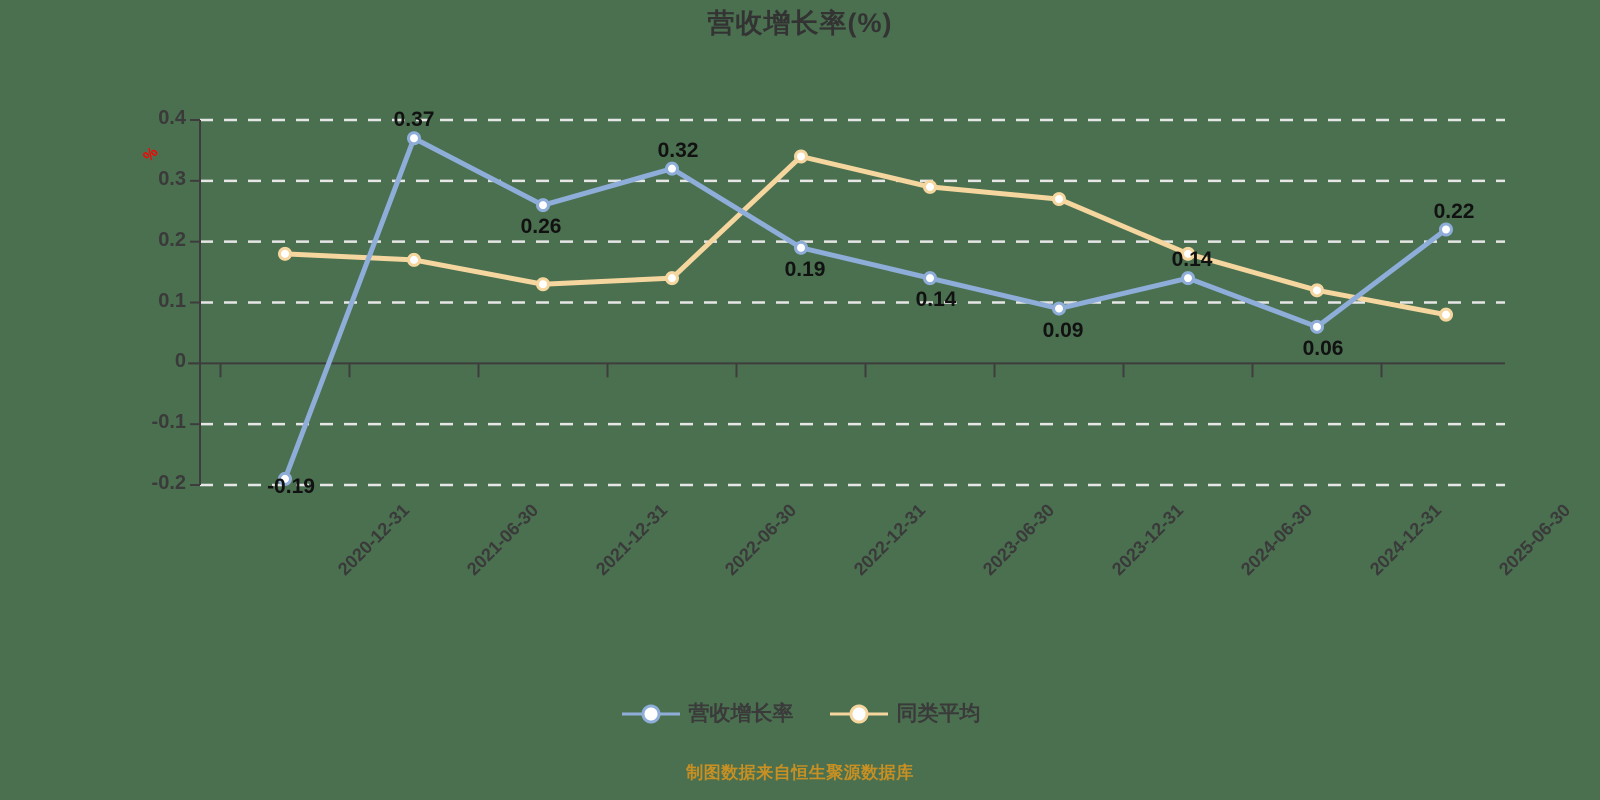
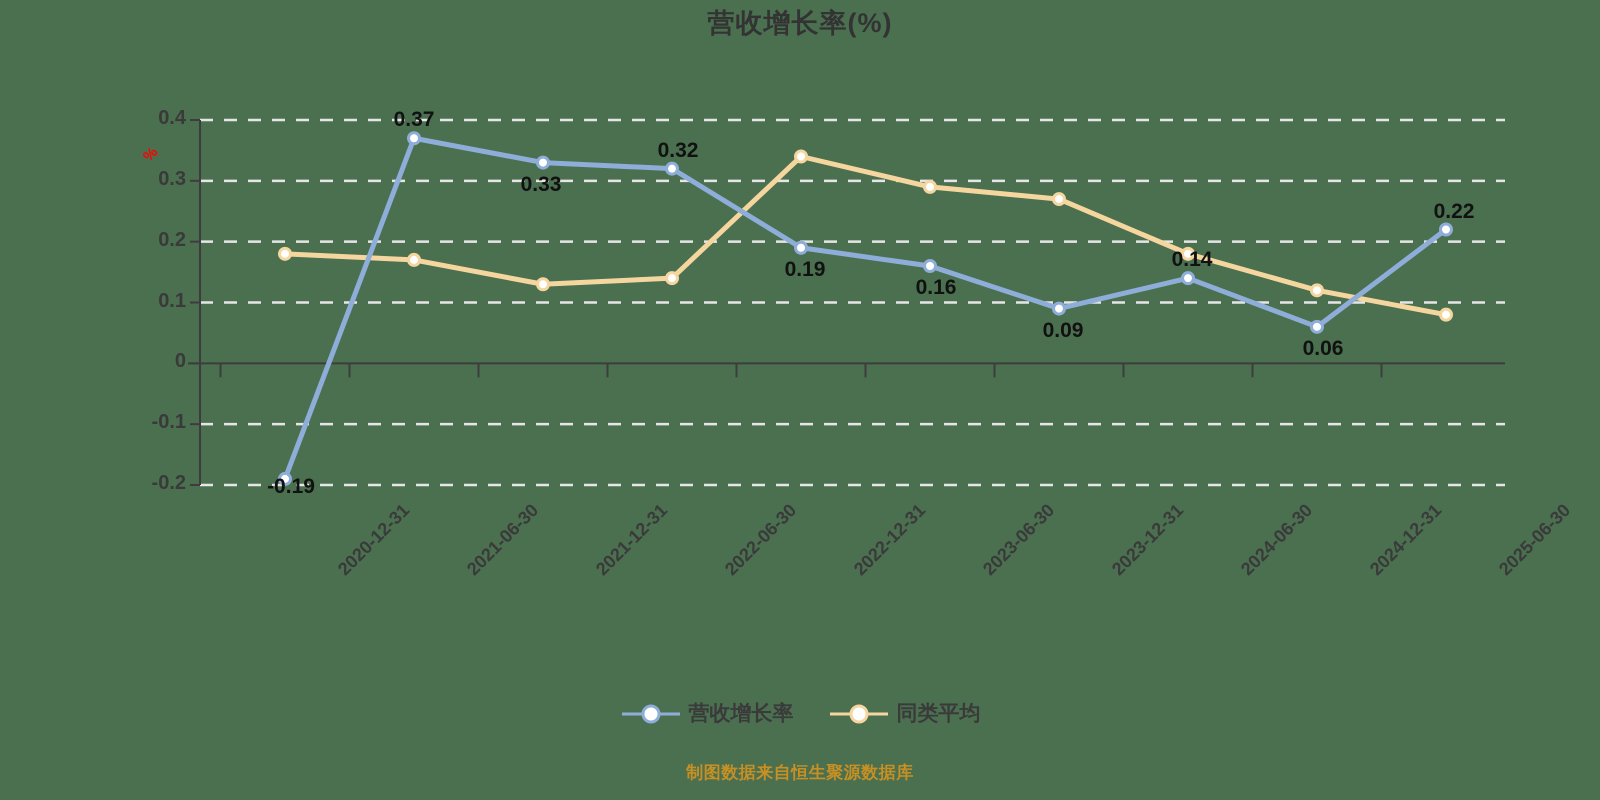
营收增长率/2021-12-31: 0.26 -> 0.33
营收增长率/2023-06-30: 0.14 -> 0.16
